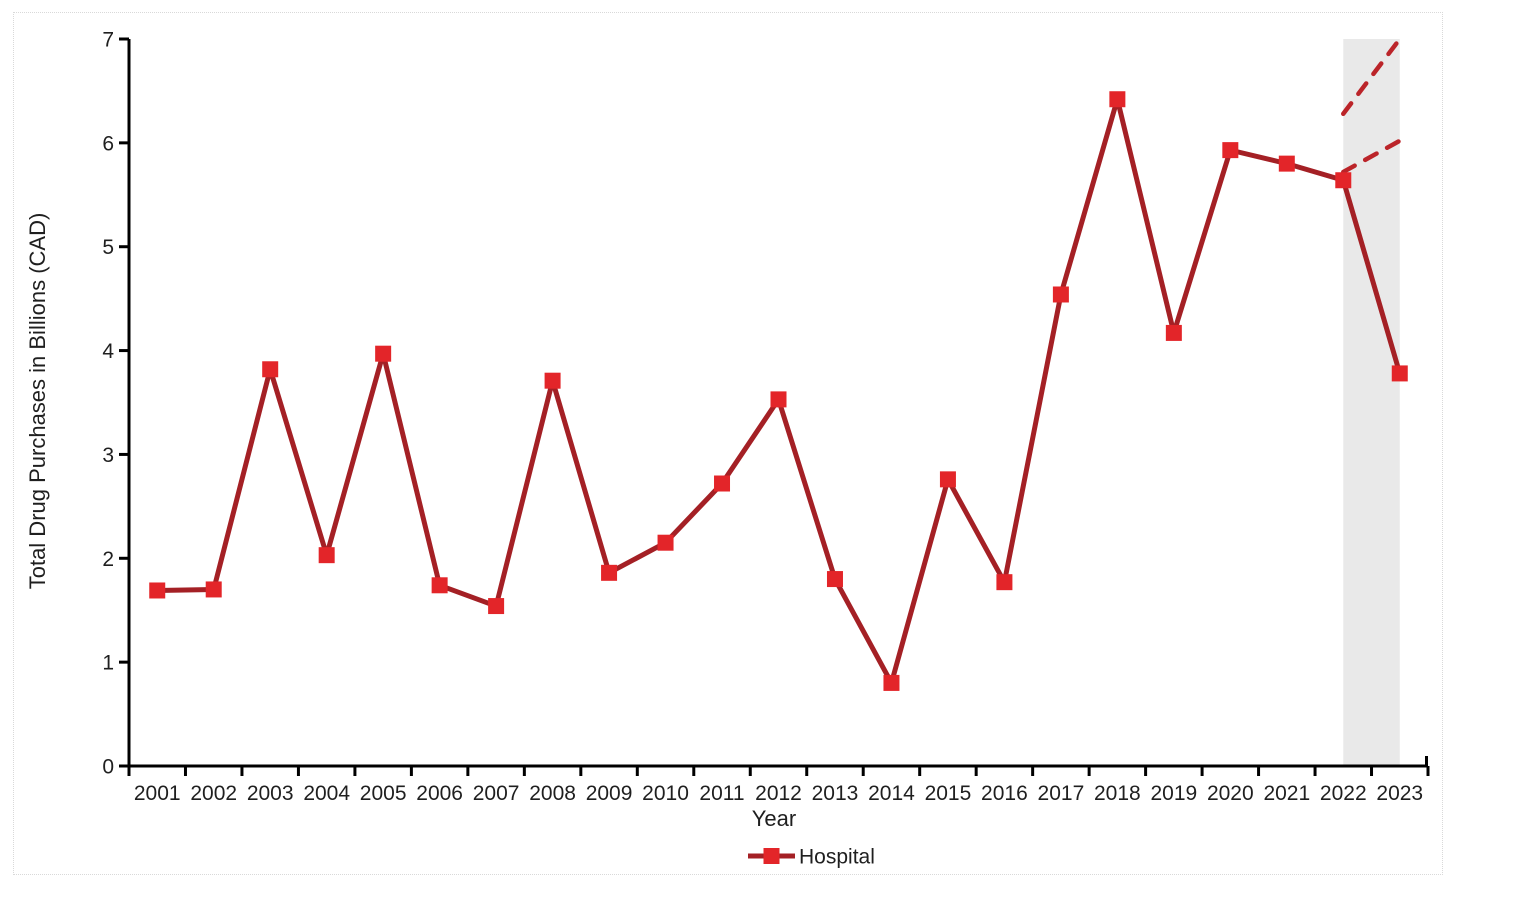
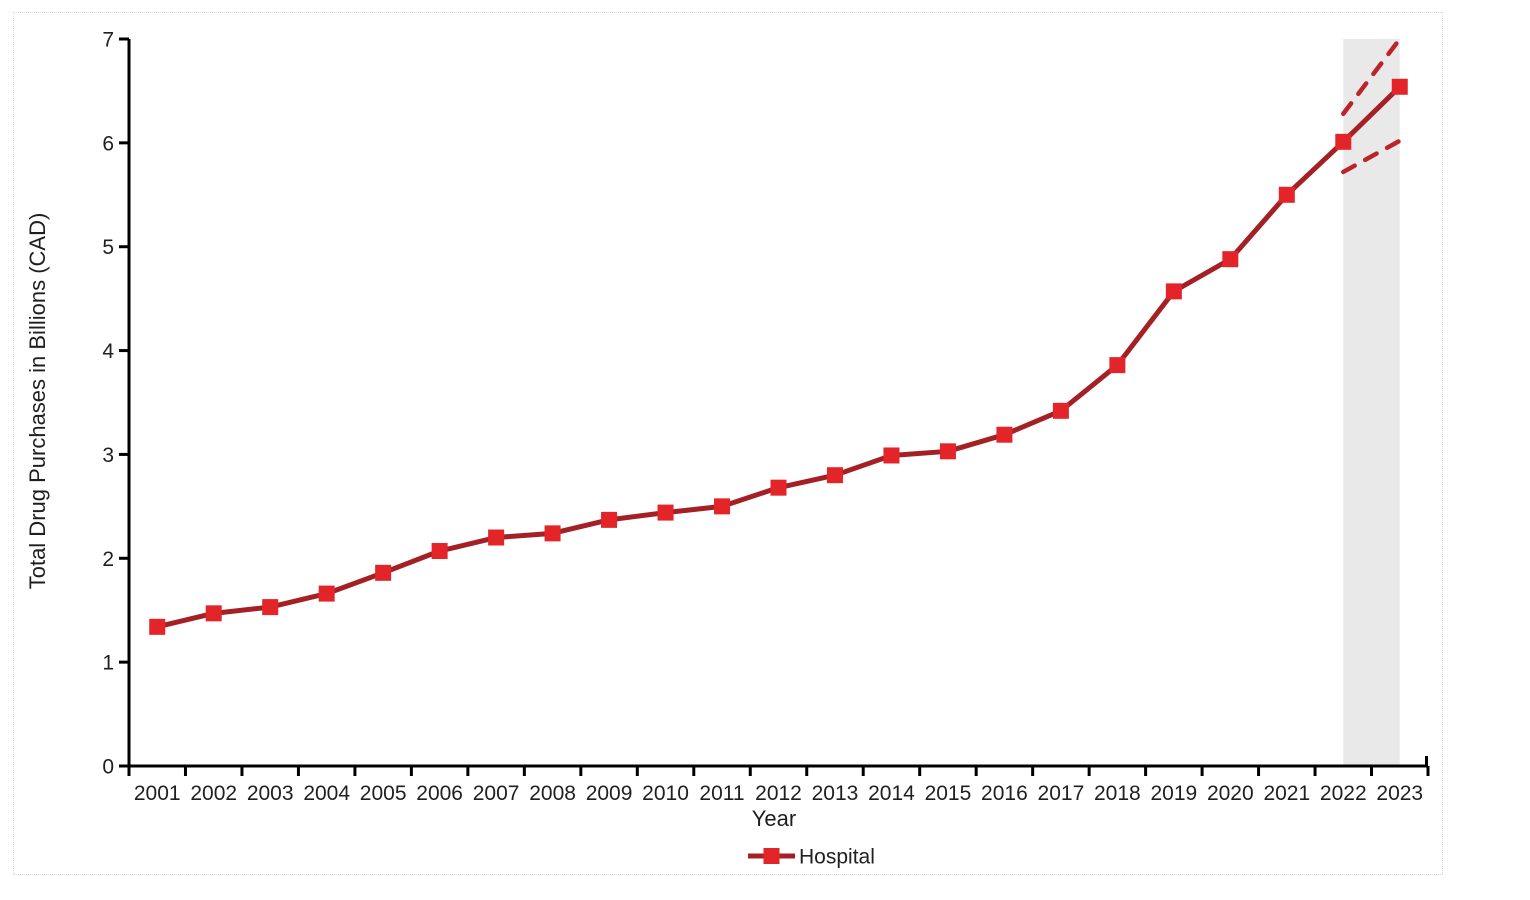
2001: 1.69 -> 1.34
2002: 1.70 -> 1.47
2003: 3.82 -> 1.53
2004: 2.03 -> 1.66
2005: 3.97 -> 1.86
2006: 1.74 -> 2.07
2007: 1.54 -> 2.20
2008: 3.71 -> 2.24
2009: 1.86 -> 2.37
2010: 2.15 -> 2.44
2011: 2.72 -> 2.50
2012: 3.53 -> 2.68
2013: 1.80 -> 2.80
2014: 0.80 -> 2.99
2015: 2.76 -> 3.03
2016: 1.77 -> 3.19
2017: 4.54 -> 3.42
2018: 6.42 -> 3.86
2019: 4.17 -> 4.57
2020: 5.93 -> 4.88
2021: 5.80 -> 5.50
2022: 5.64 -> 6.01
2023: 3.78 -> 6.54
